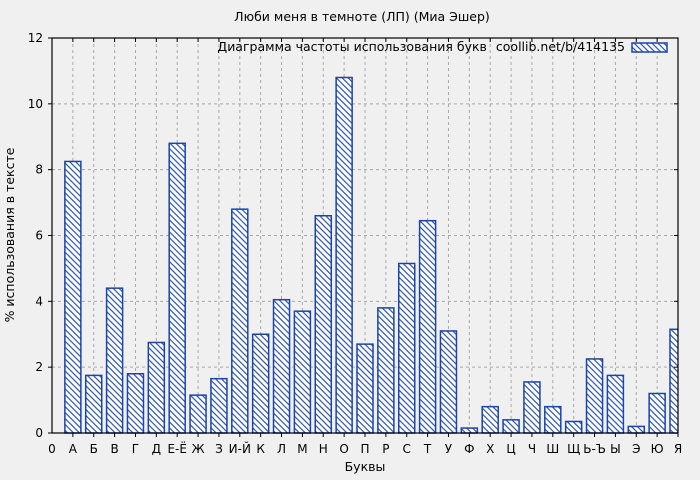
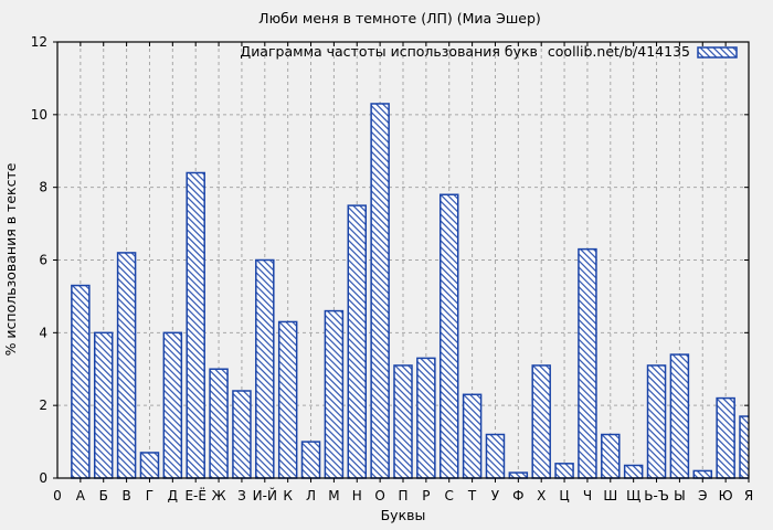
А: 8.2 -> 5.3
Б: 1.8 -> 4.0
В: 4.4 -> 6.2
Г: 1.8 -> 0.7
Д: 2.8 -> 4.0
Е-Ё: 8.8 -> 8.4
Ж: 1.1 -> 3.0
З: 1.6 -> 2.4
И-Й: 6.8 -> 6.0
К: 3.0 -> 4.3
Л: 4.0 -> 1.0
М: 3.7 -> 4.6
Н: 6.6 -> 7.5
О: 10.8 -> 10.3
П: 2.7 -> 3.1
Р: 3.8 -> 3.3
С: 5.2 -> 7.8
Т: 6.5 -> 2.3
У: 3.1 -> 1.2
Х: 0.8 -> 3.1
Ч: 1.6 -> 6.3
Ш: 0.8 -> 1.2
Ь-Ъ: 2.2 -> 3.1
Ы: 1.8 -> 3.4
Ю: 1.2 -> 2.2
Я: 3.1 -> 1.7
